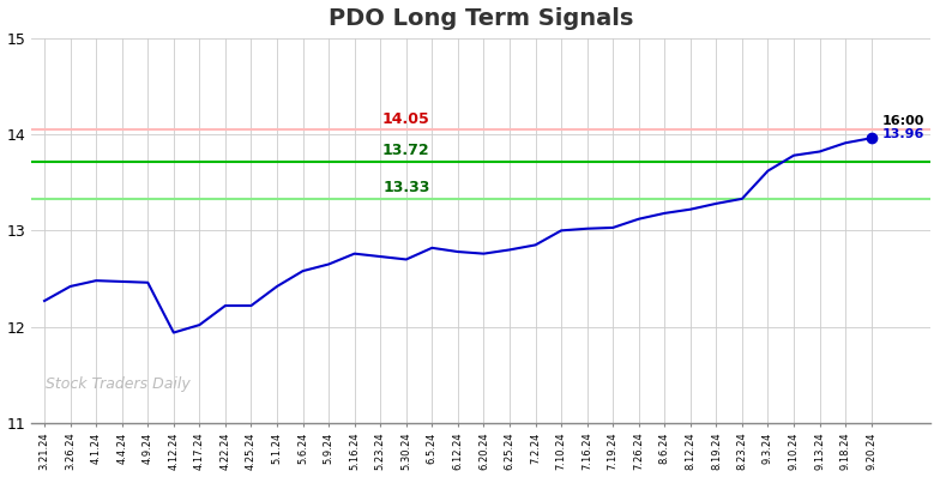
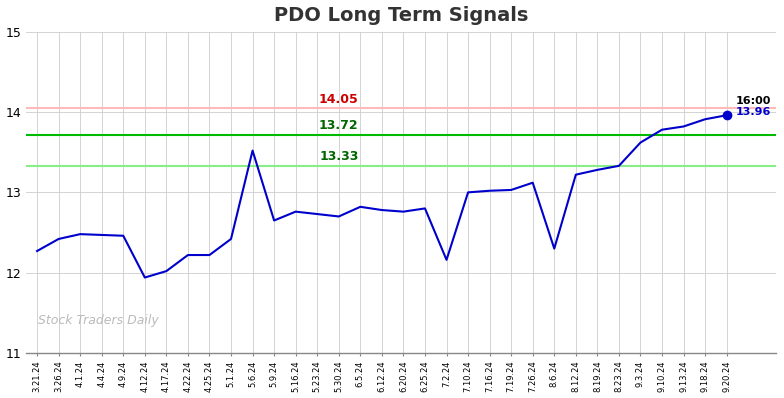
5.6.24: 12.58 -> 13.52
7.2.24: 12.85 -> 12.16
8.6.24: 13.18 -> 12.30
